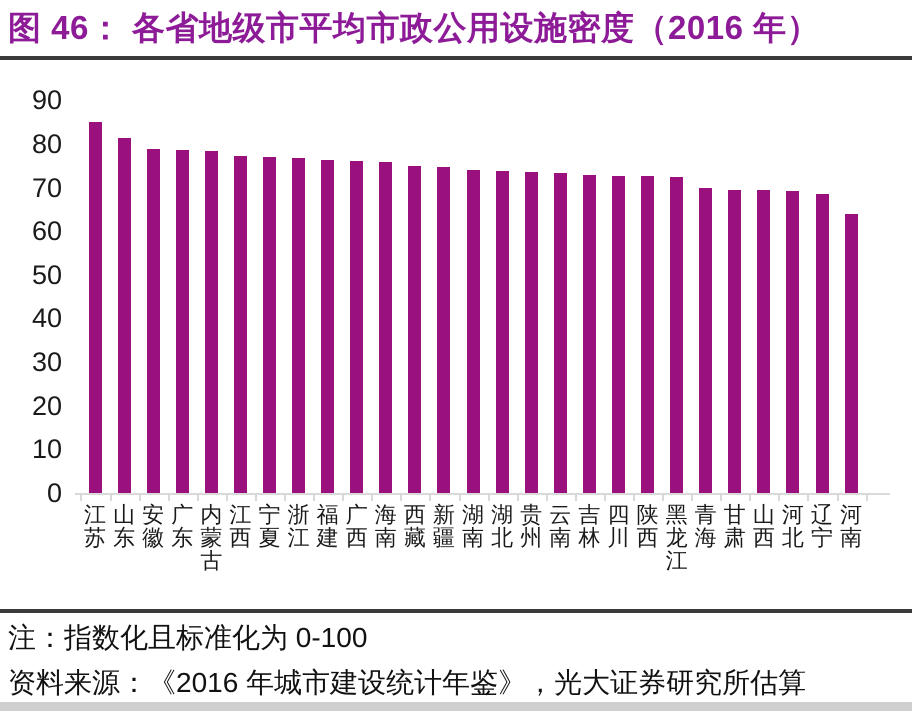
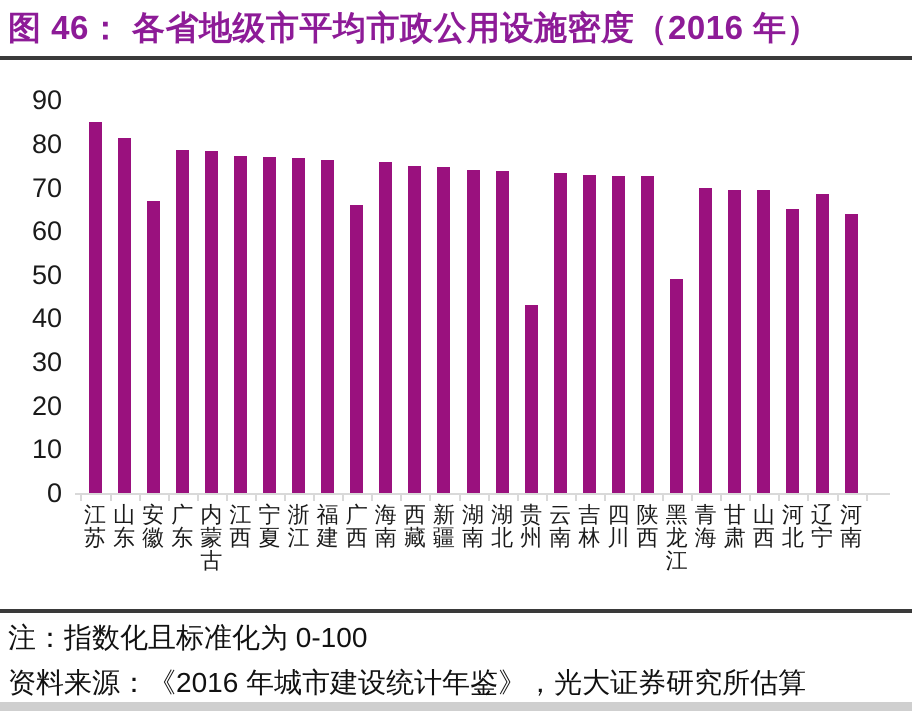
安徽: 79 -> 67
广西: 76 -> 66
贵州: 74 -> 43
黑龙江: 72 -> 49
河北: 69 -> 65
